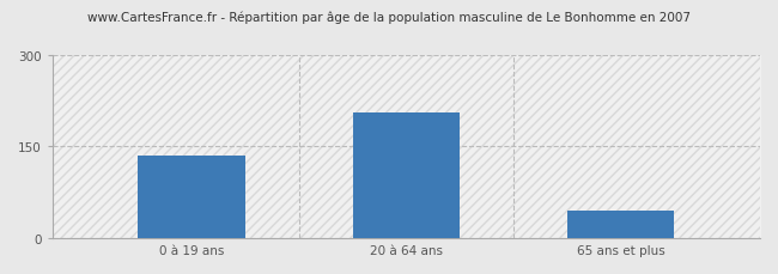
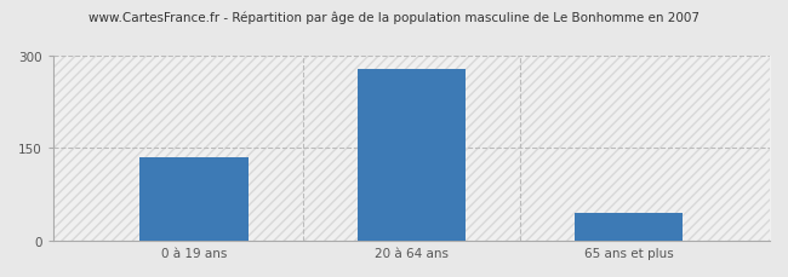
20 à 64 ans: 206 -> 277
